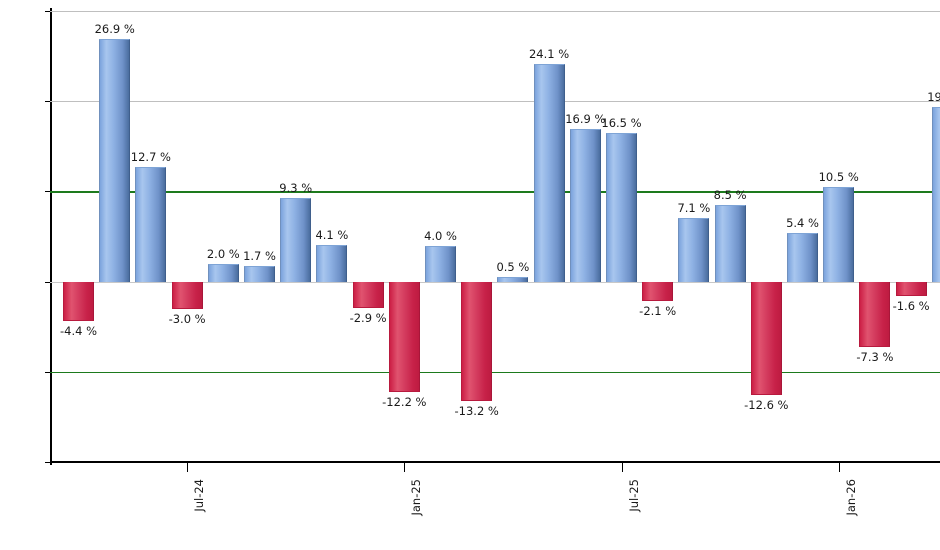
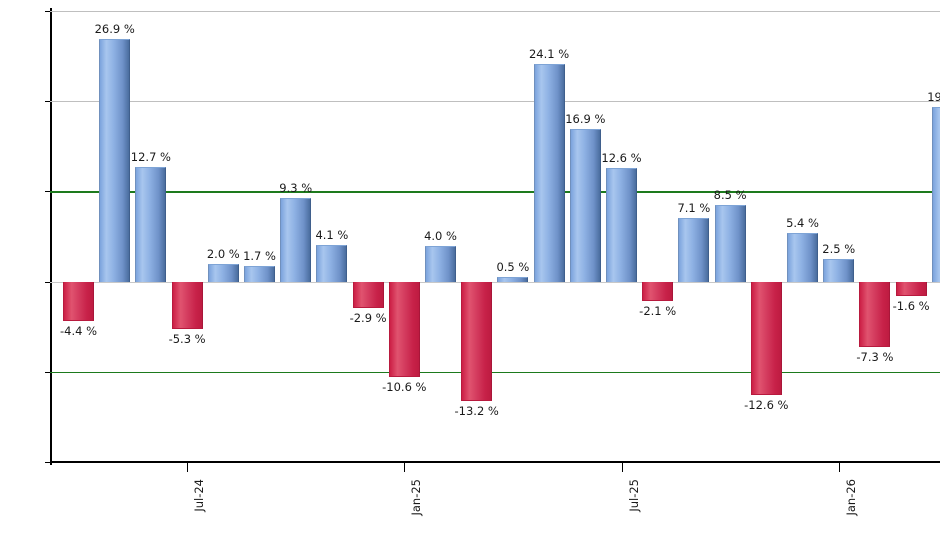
Jul-24: -3.0 -> -5.3
Jan-25: -12.2 -> -10.6
Jul-25: 16.5 -> 12.6
Jan-26: 10.5 -> 2.5
